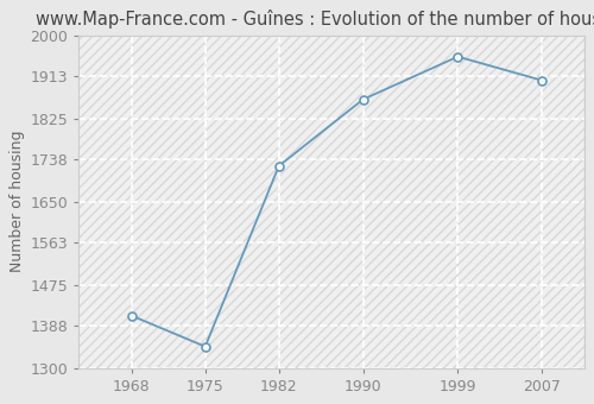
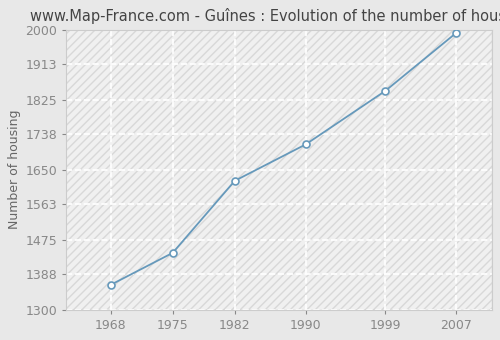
1968: 1410 -> 1362
1975: 1345 -> 1442
1982: 1725 -> 1622
1990: 1865 -> 1713
1999: 1955 -> 1847
2007: 1905 -> 1992
